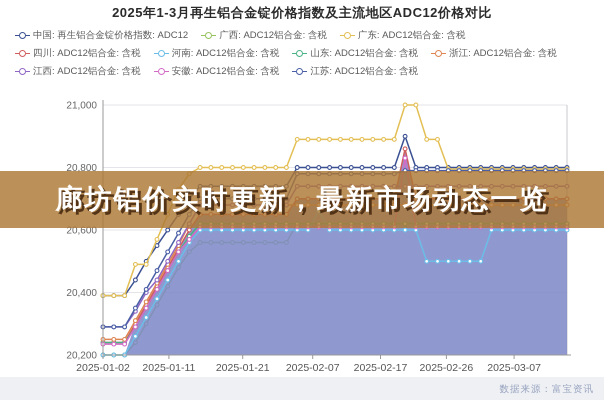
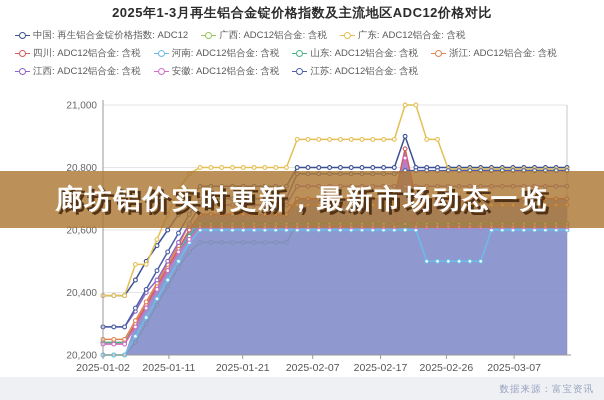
河南: ADC12铝合金: 含税/2025-02-07: 20660 -> 20600
